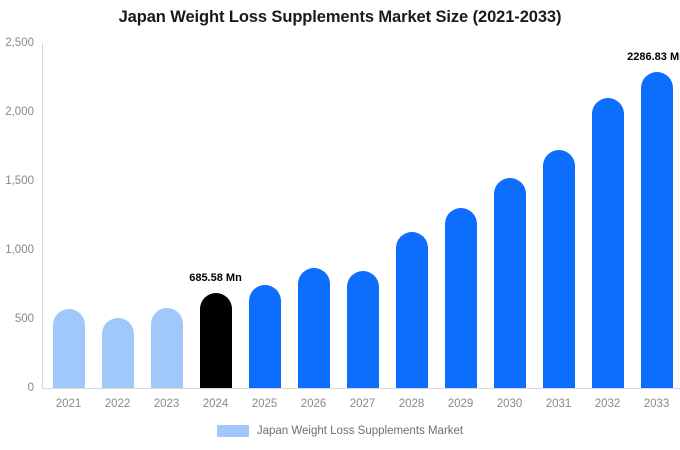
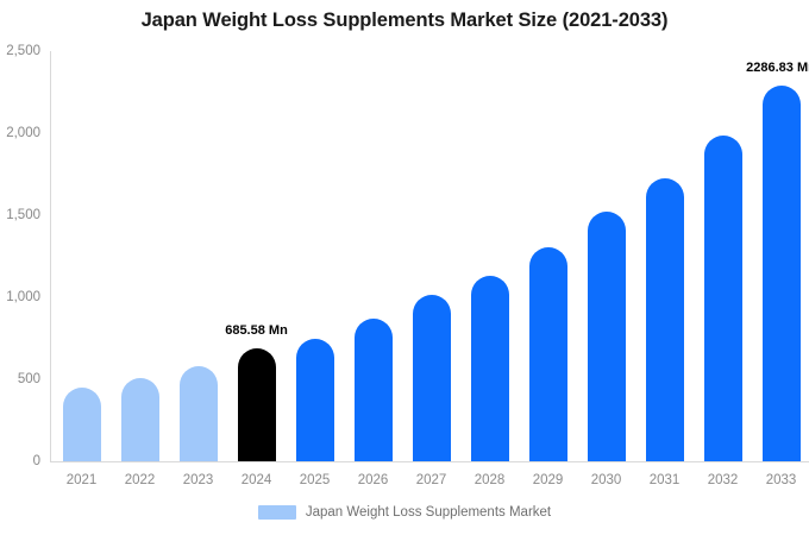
2021: 570 -> 450
2027: 850 -> 1010
2032: 2100 -> 1990
